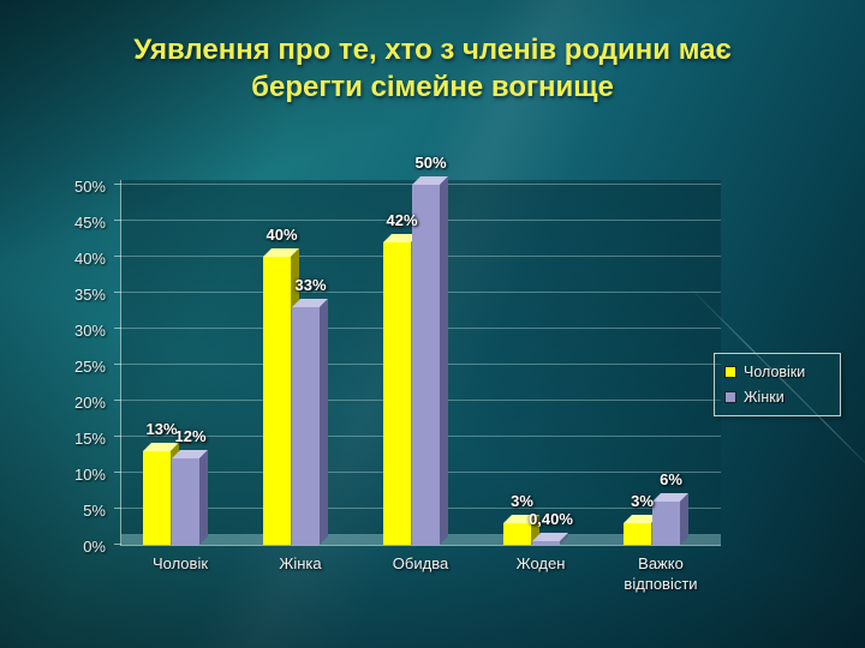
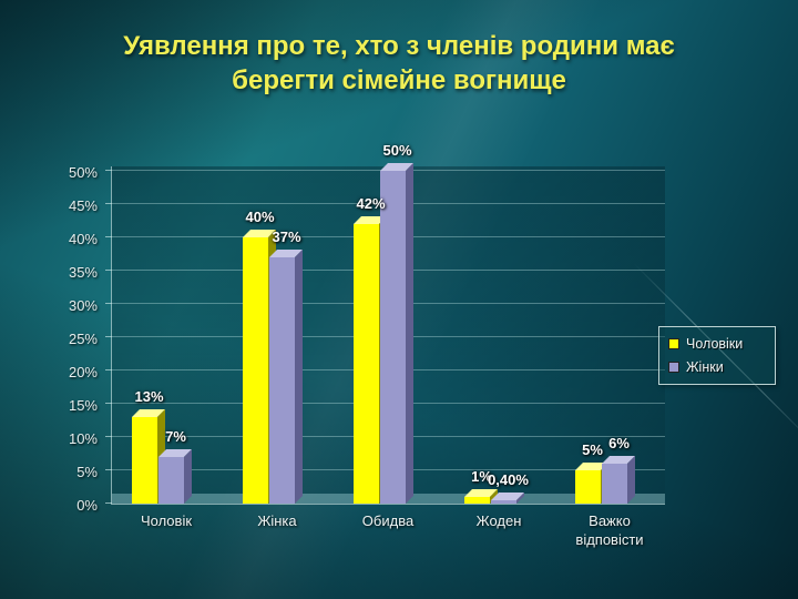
Жінки/Чоловік: 12% -> 7%
Жінки/Жінка: 33% -> 37%
Чоловіки/Жоден: 3% -> 1%
Чоловіки/Важко відповісти: 3% -> 5%
